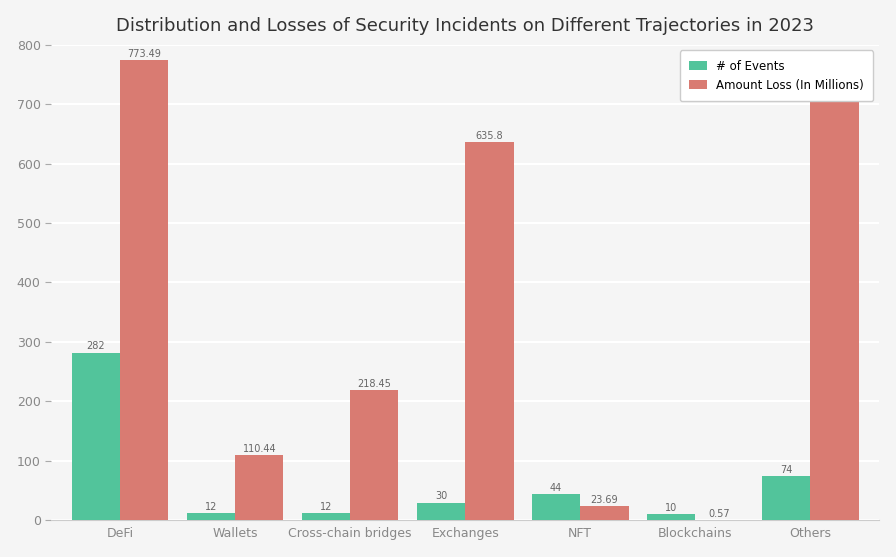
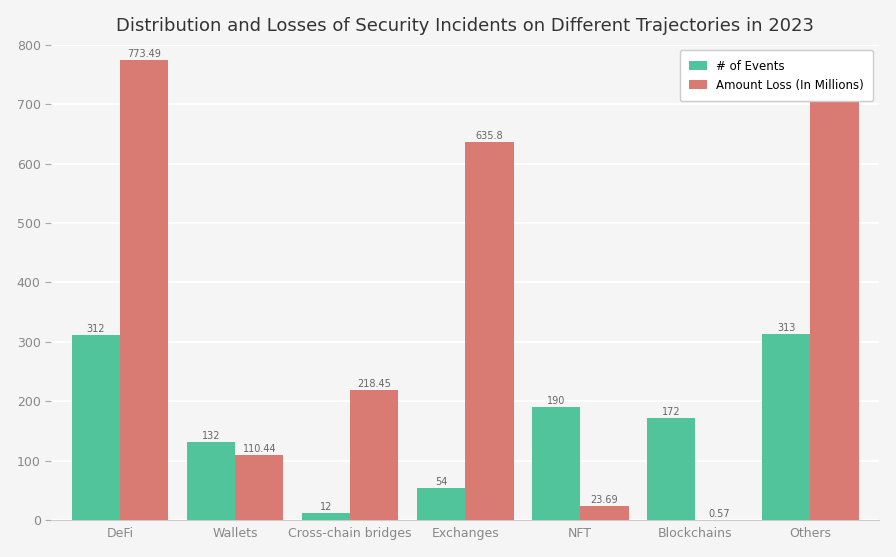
# of Events/DeFi: 282 -> 312
# of Events/Wallets: 12 -> 132
# of Events/Exchanges: 30 -> 54
# of Events/NFT: 44 -> 190
# of Events/Blockchains: 10 -> 172
# of Events/Others: 74 -> 313
